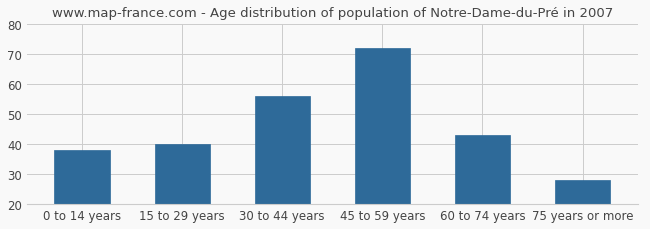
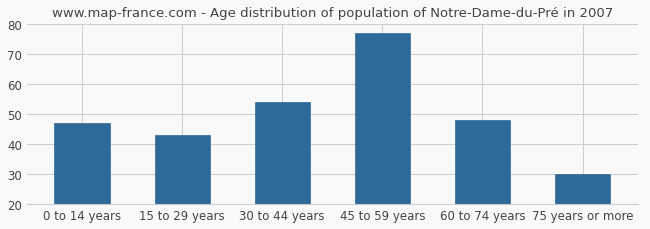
0 to 14 years: 38 -> 47
15 to 29 years: 40 -> 43
30 to 44 years: 56 -> 54
45 to 59 years: 72 -> 77
60 to 74 years: 43 -> 48
75 years or more: 28 -> 30
